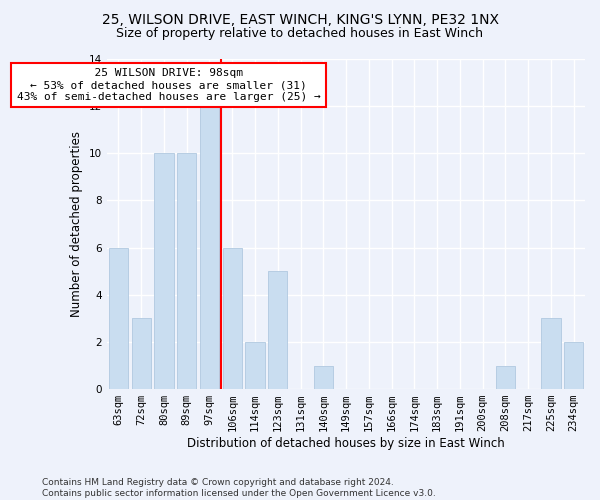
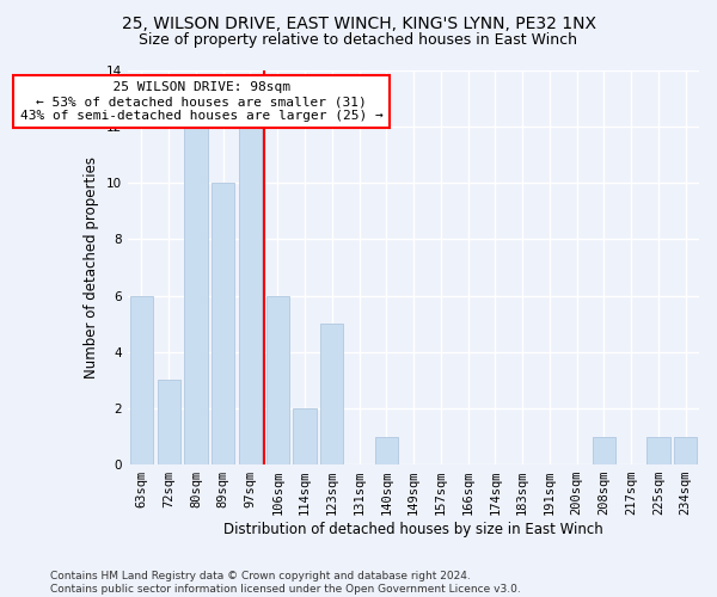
80sqm: 10 -> 12
225sqm: 3 -> 1
234sqm: 2 -> 1
